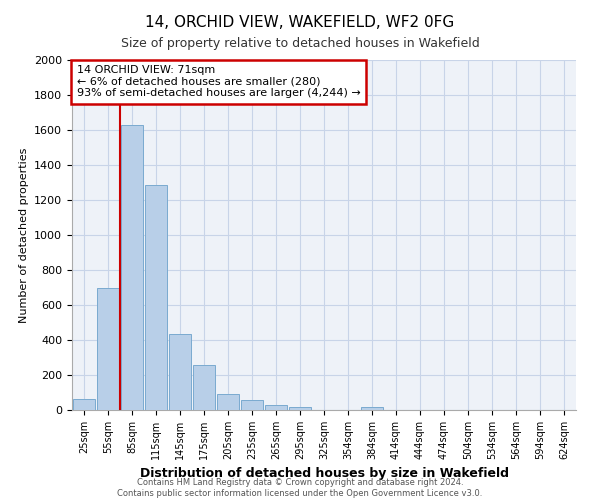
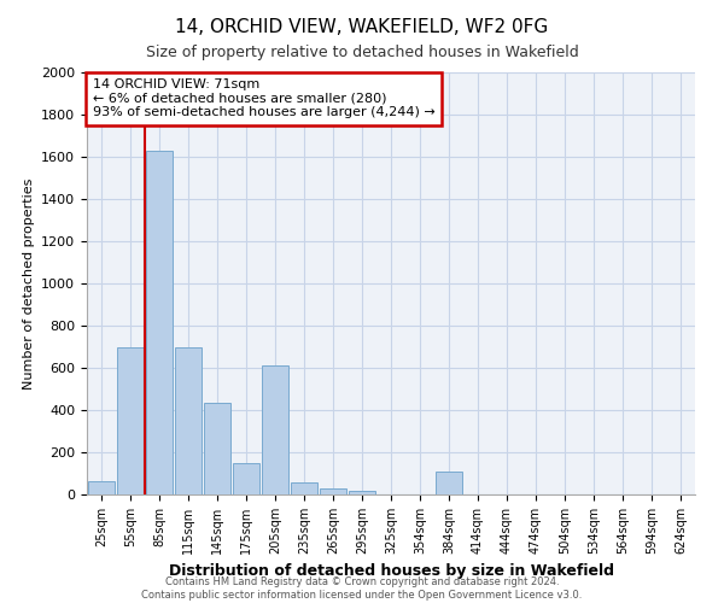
115sqm: 1280 -> 700
175sqm: 260 -> 150
205sqm: 90 -> 610
384sqm: 20 -> 110
